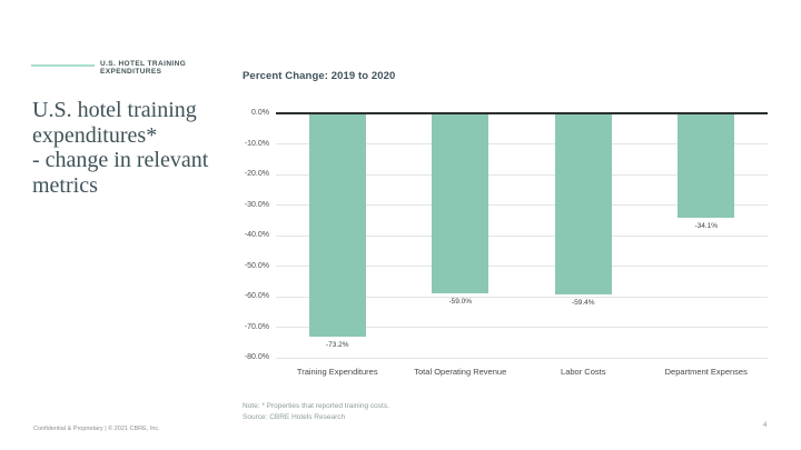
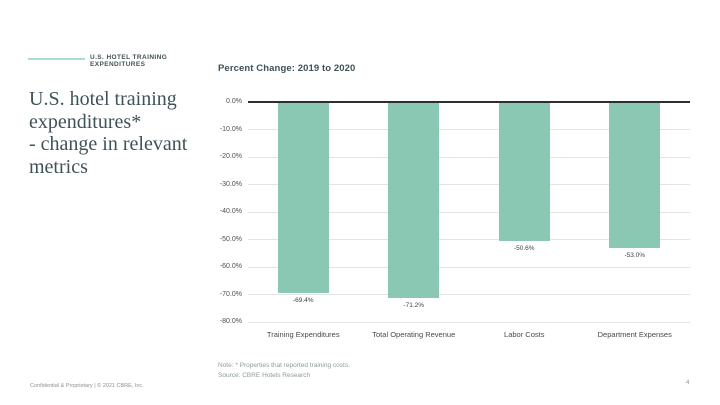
Training Expenditures: -73.2% -> -69.4%
Total Operating Revenue: -59.0% -> -71.2%
Labor Costs: -59.4% -> -50.6%
Department Expenses: -34.1% -> -53.0%
